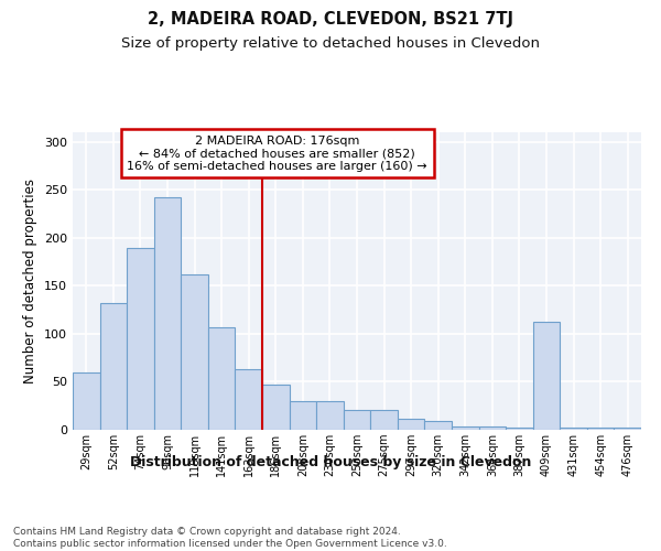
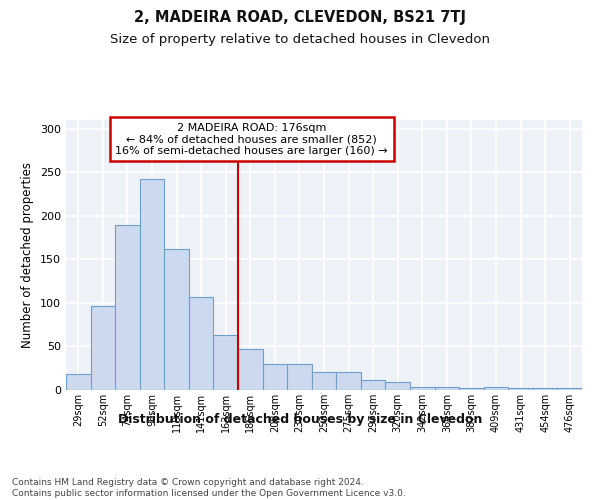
29sqm: 60 -> 18
52sqm: 132 -> 97
409sqm: 112 -> 3
